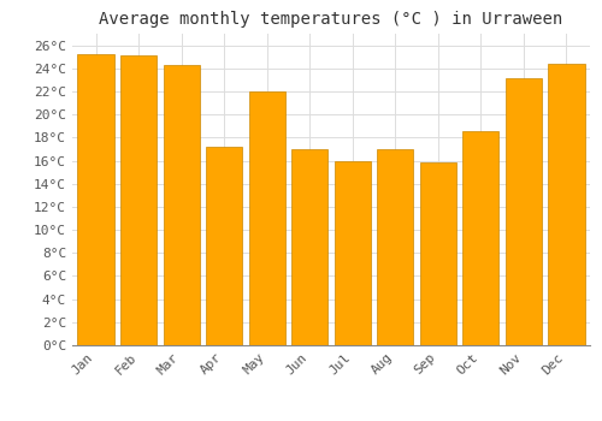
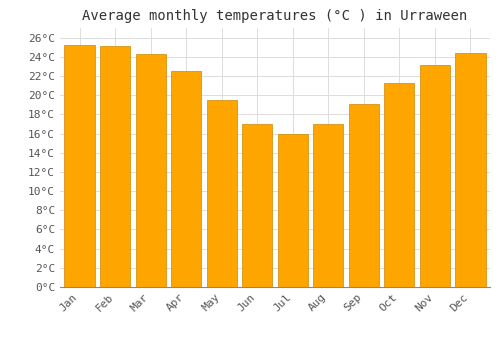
Apr: 17.2°C -> 22.5°C
May: 22.0°C -> 19.5°C
Sep: 15.8°C -> 19.1°C
Oct: 18.6°C -> 21.3°C
